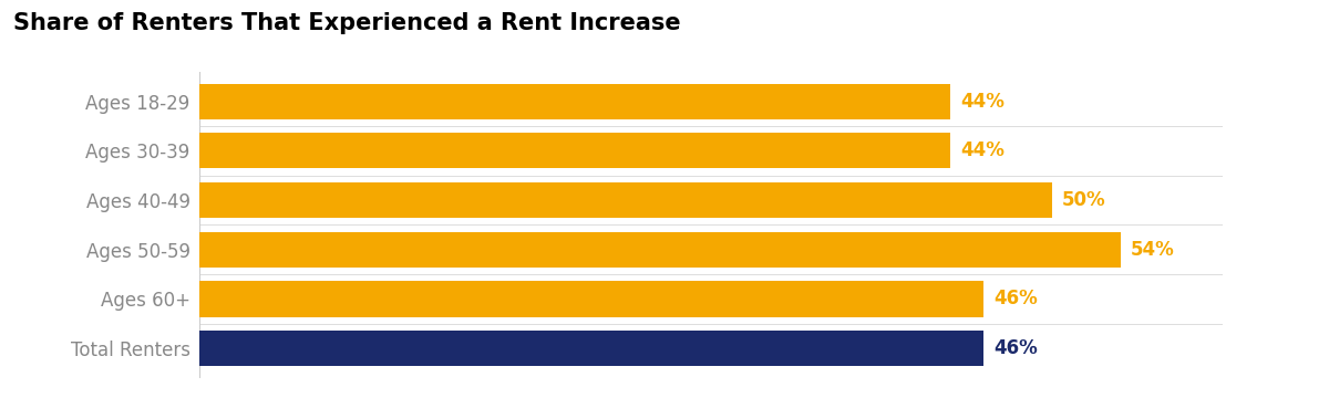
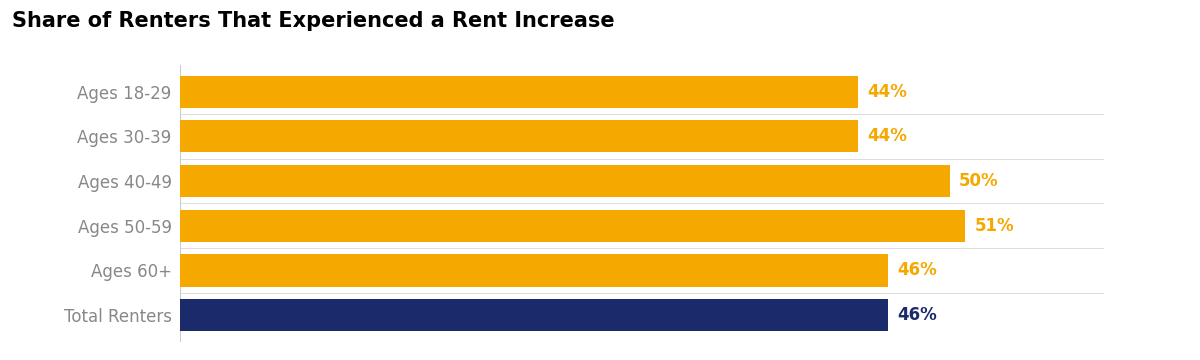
Ages 50-59: 54% -> 51%
